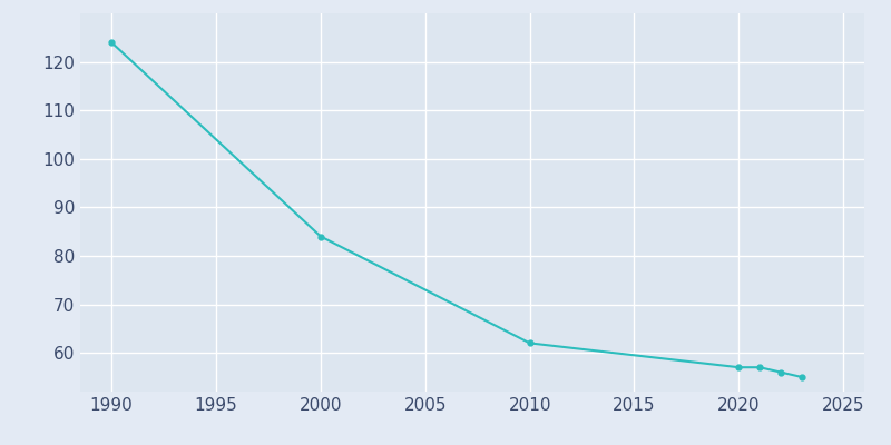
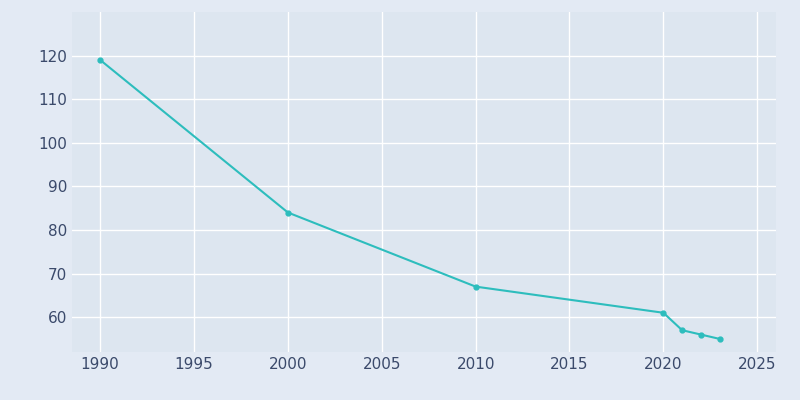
1990: 124 -> 119
2010: 62 -> 67
2020: 57 -> 61
